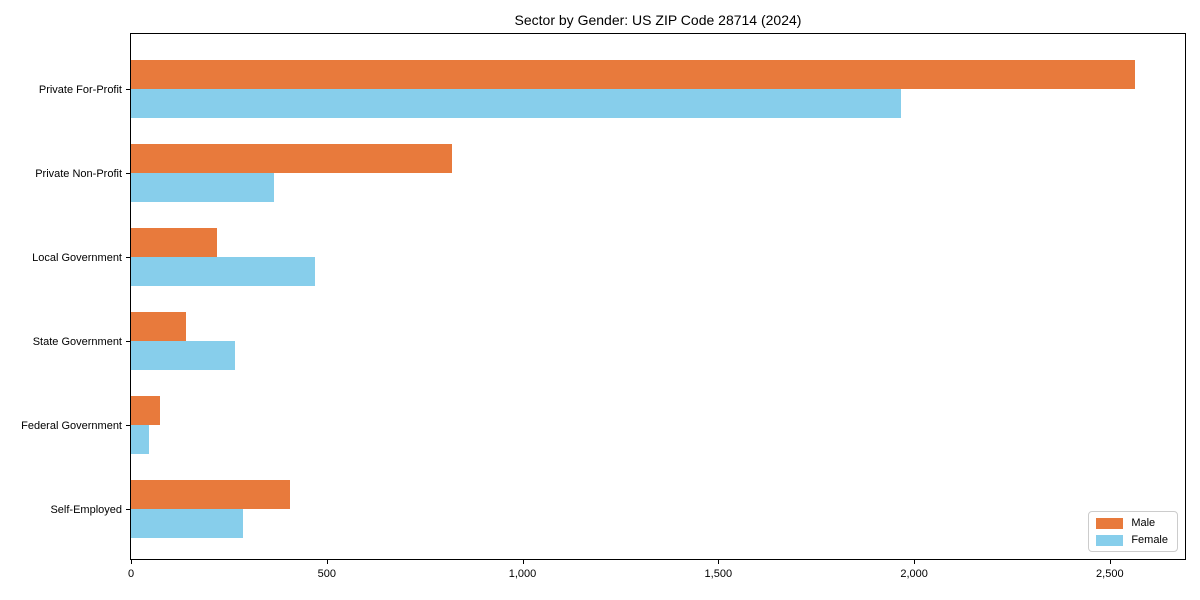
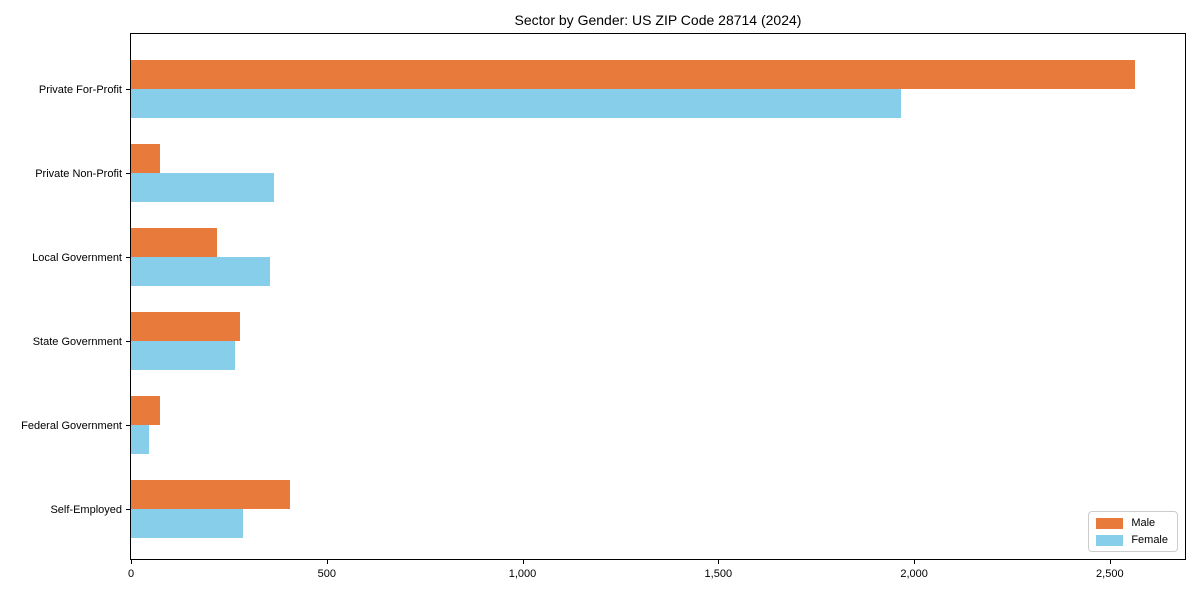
Male/Private Non-Profit: 820 -> 80
Female/Local Government: 470 -> 360
Male/State Government: 140 -> 280
